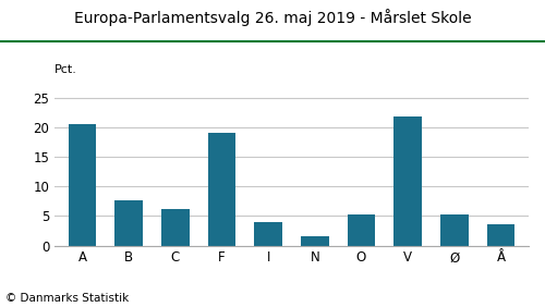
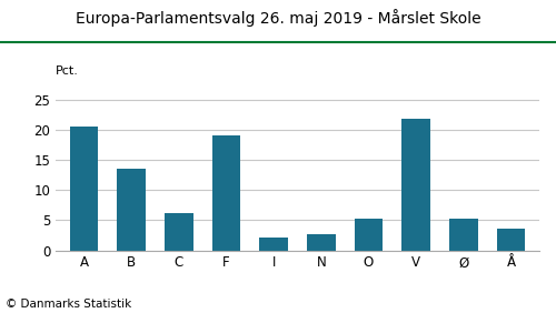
B: 7.6 -> 13.5
I: 4.0 -> 2.1
N: 1.6 -> 2.7
